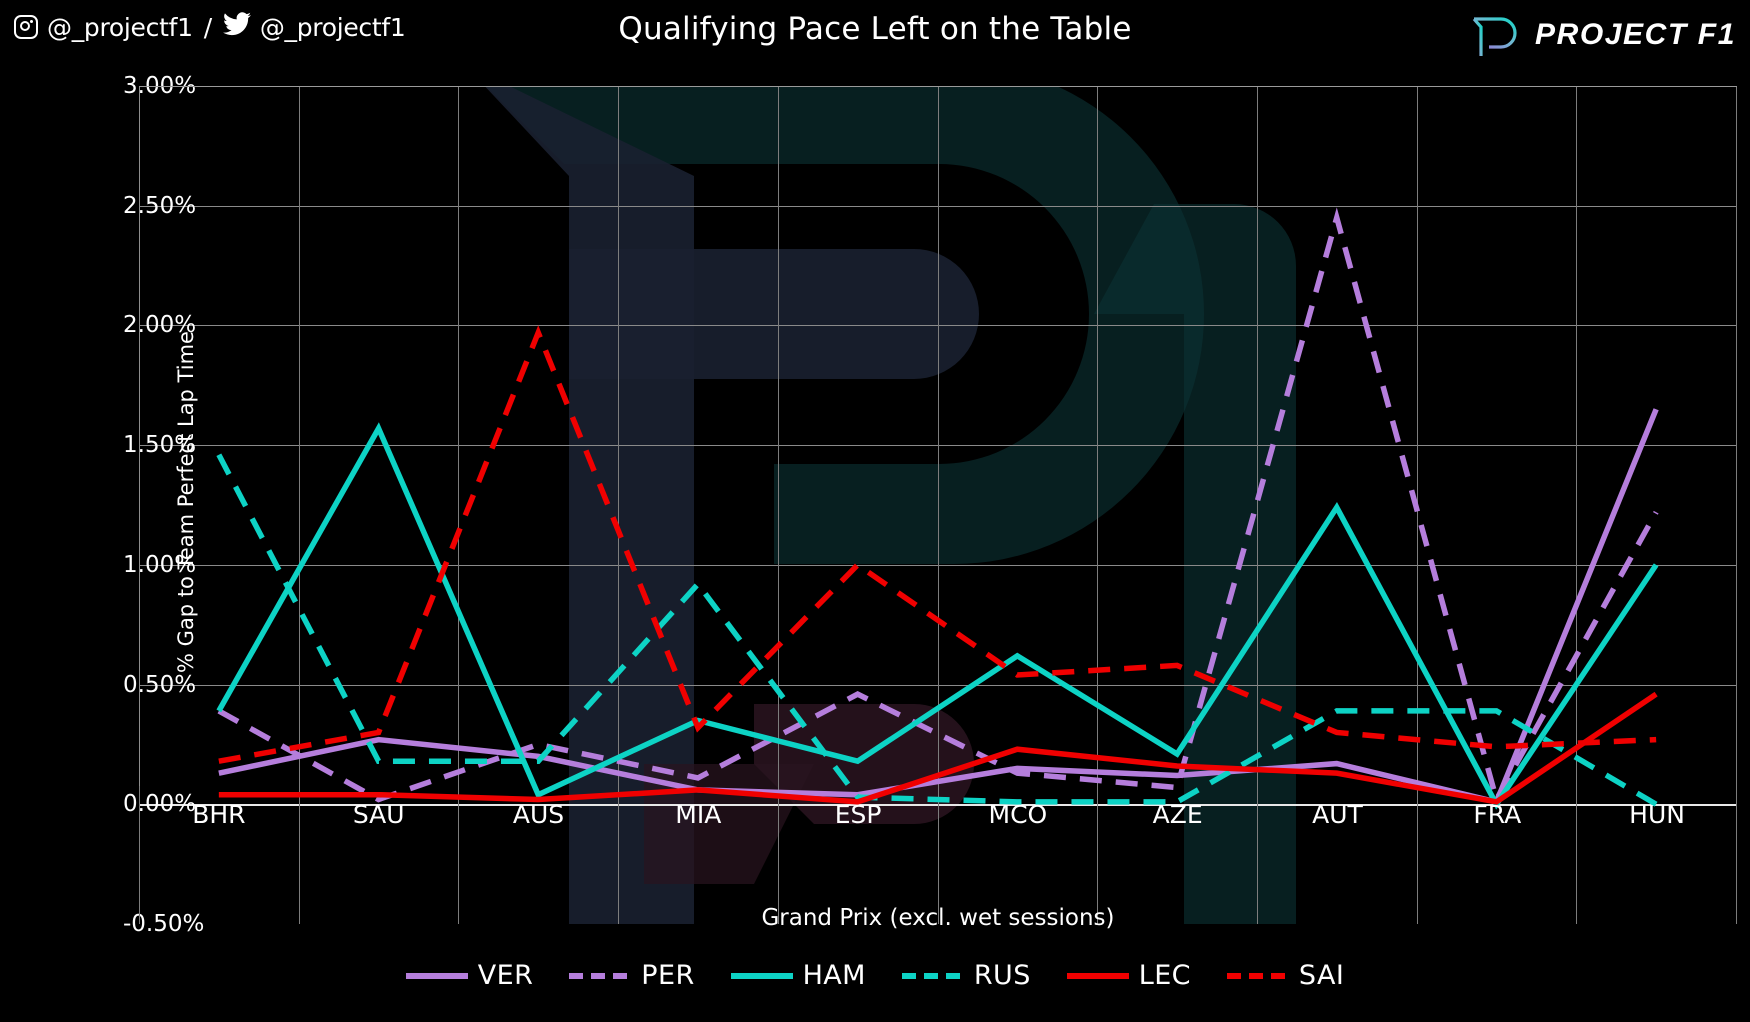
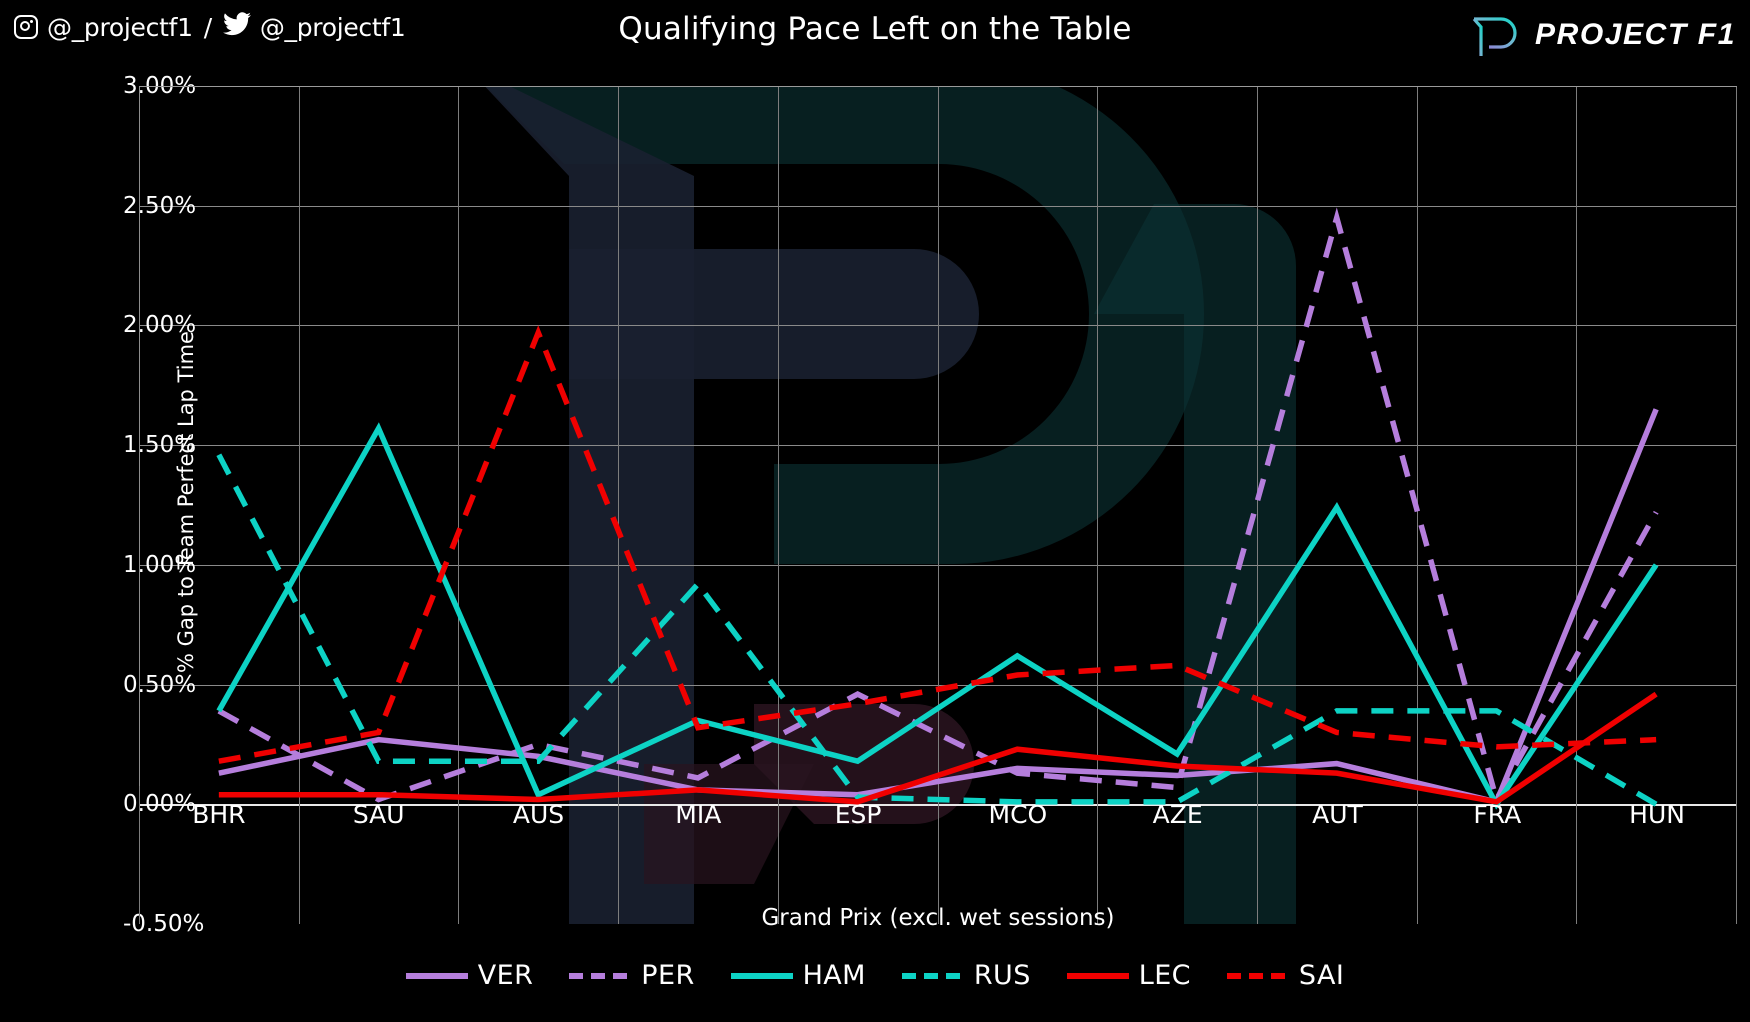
SAI/ESP: 1.00% -> 0.42%
